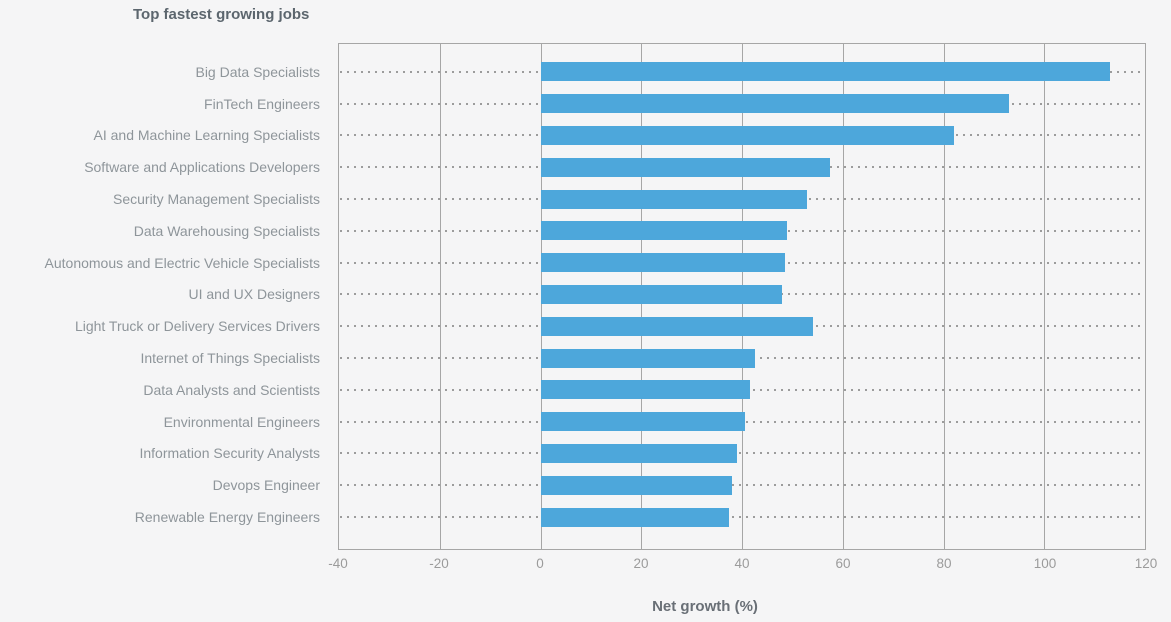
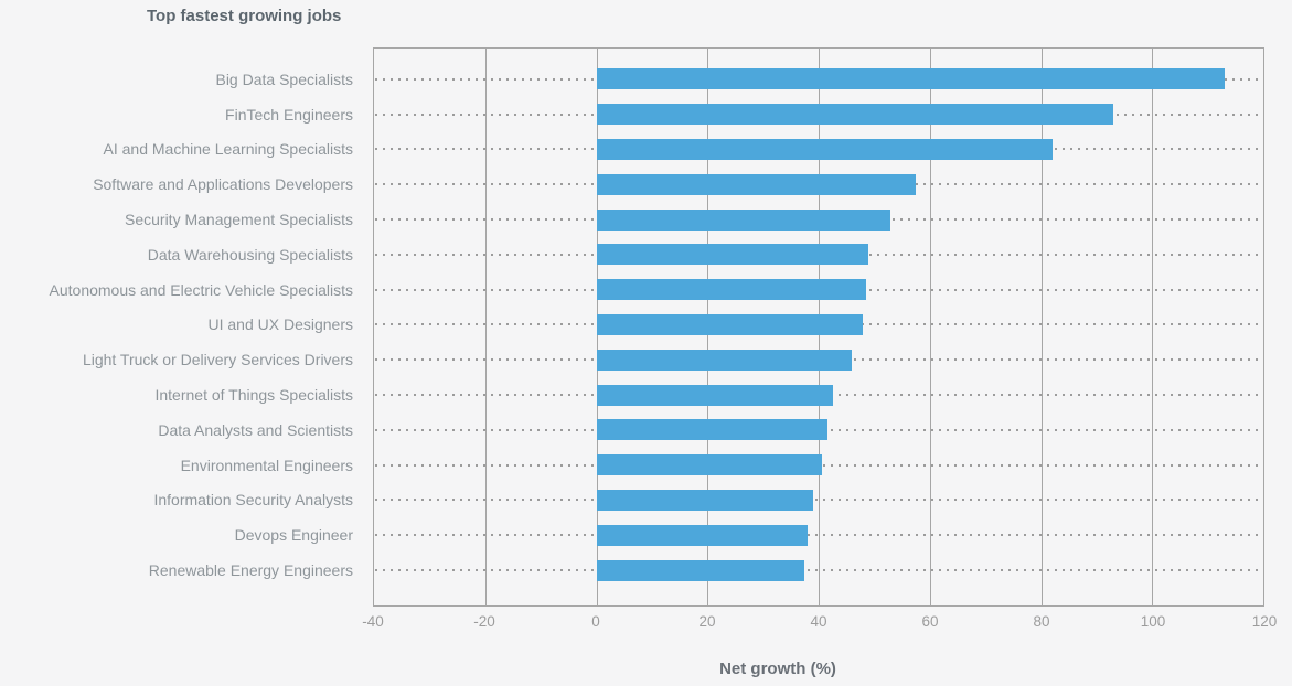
Light Truck or Delivery Services Drivers: 54 -> 46
